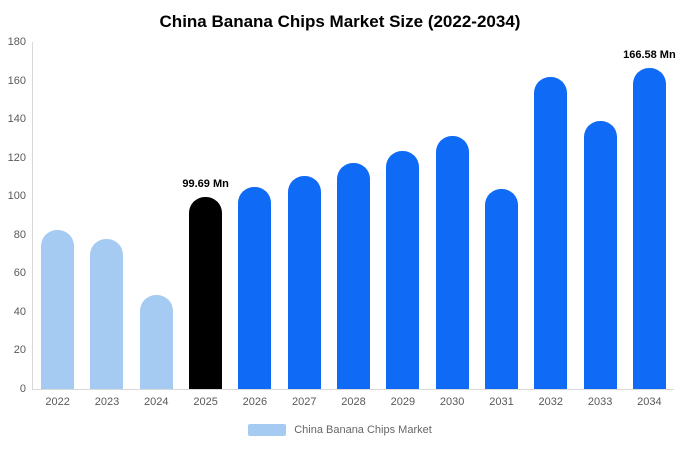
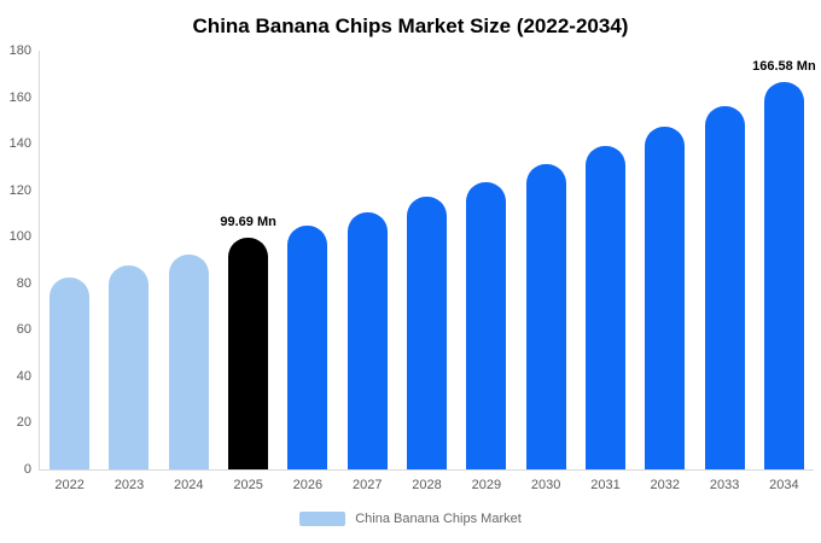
2023: 78 -> 88
2024: 49 -> 92
2031: 104 -> 139
2032: 162 -> 148
2033: 139 -> 156
